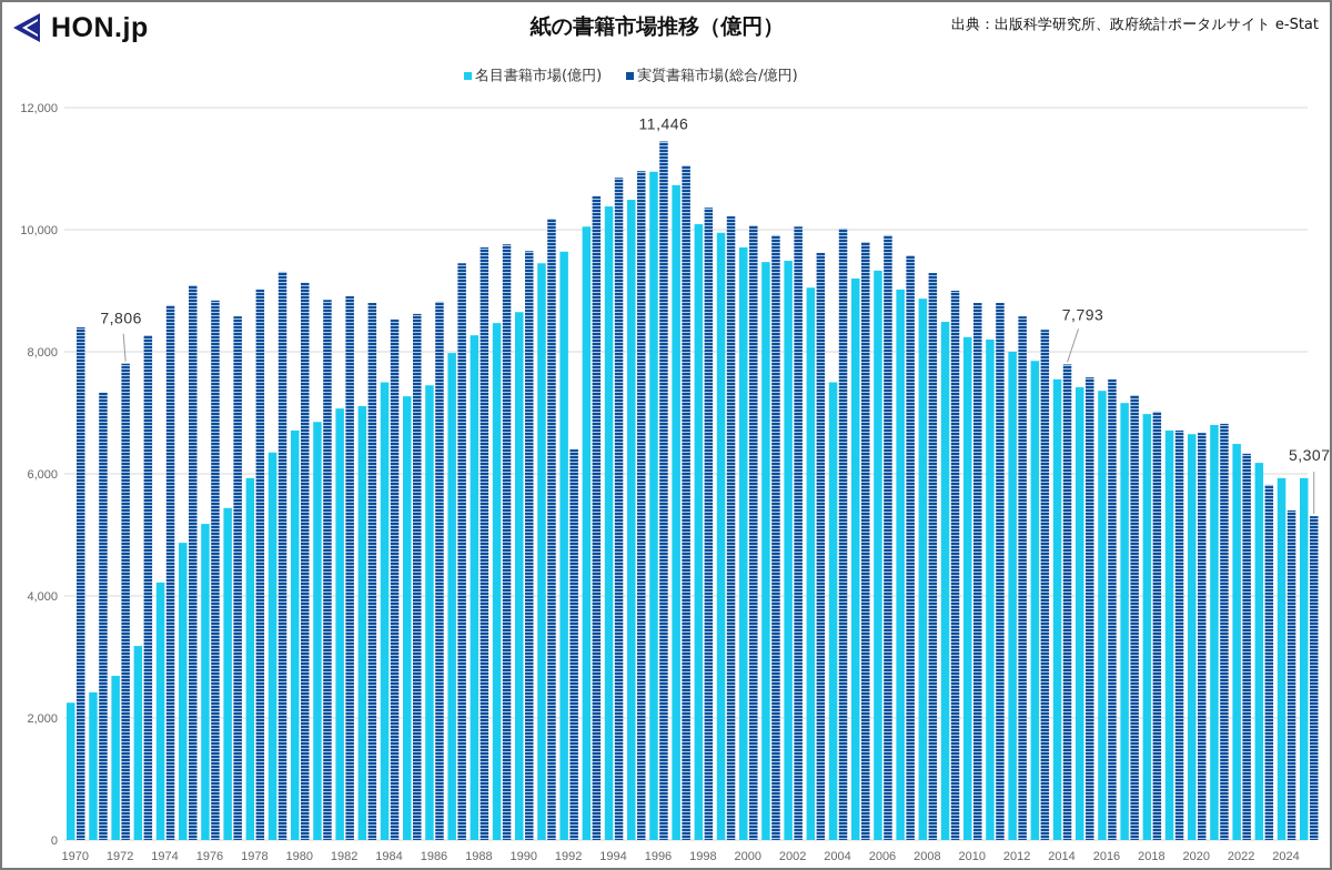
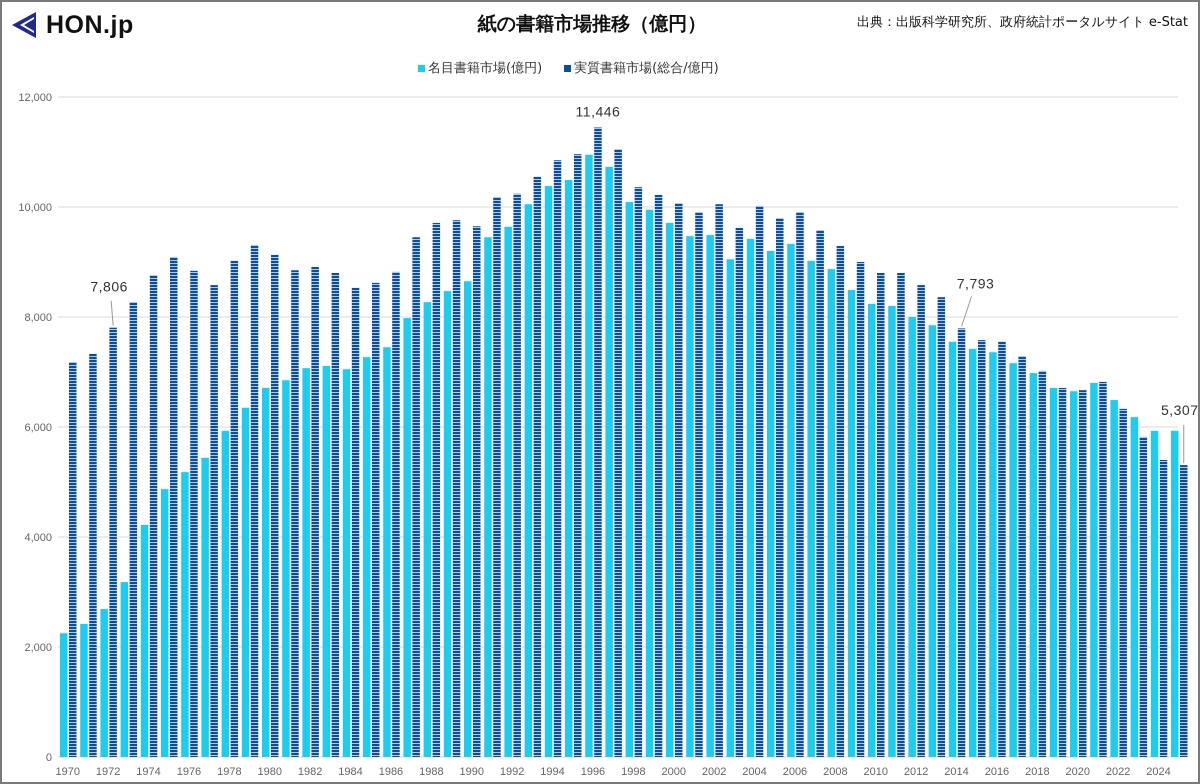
実質書籍市場(総合/億円)/1970: 8400 -> 7200
名目書籍市場(億円)/1984: 7500 -> 7000
実質書籍市場(総合/億円)/1992: 6400 -> 10200
名目書籍市場(億円)/2004: 7500 -> 9400
